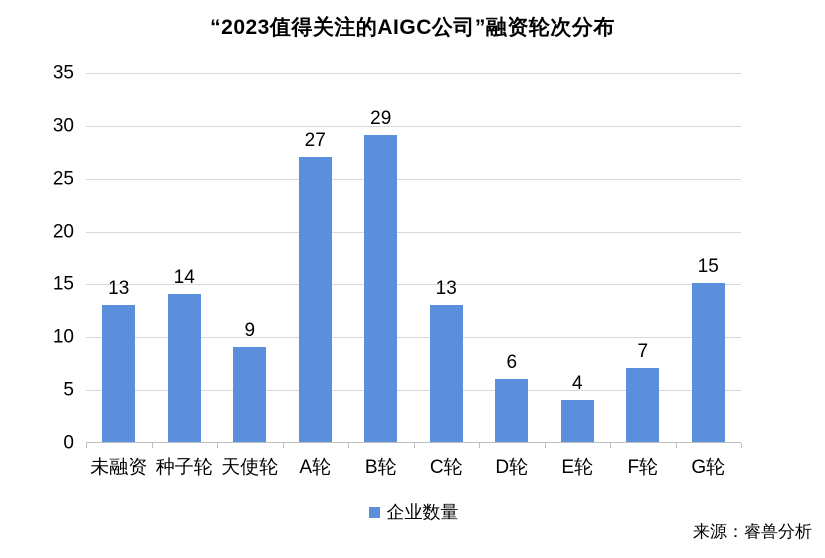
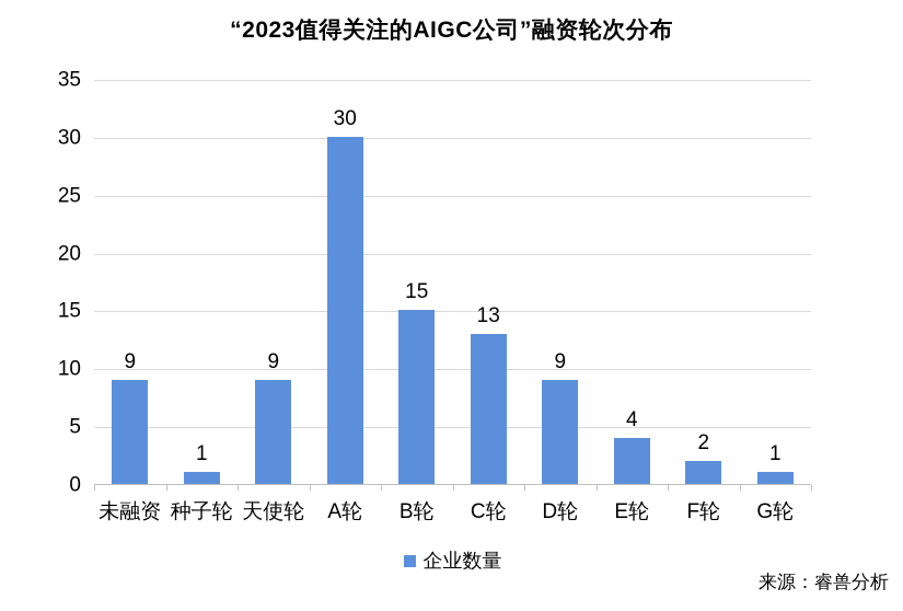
未融资: 13 -> 9
种子轮: 14 -> 1
A轮: 27 -> 30
B轮: 29 -> 15
D轮: 6 -> 9
F轮: 7 -> 2
G轮: 15 -> 1
